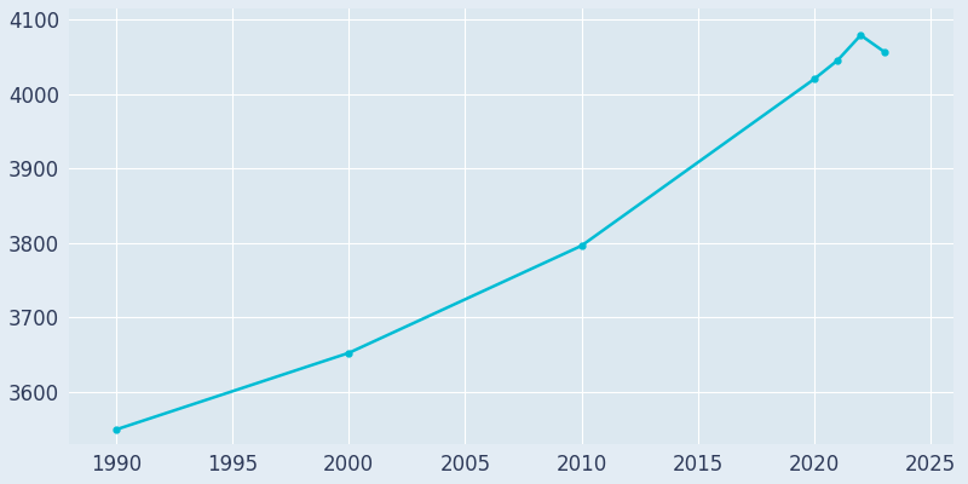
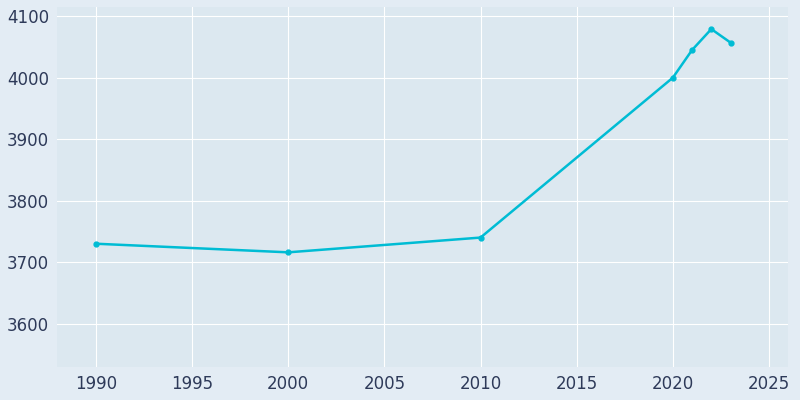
1990: 3549 -> 3730
2000: 3652 -> 3716
2010: 3796 -> 3740
2020: 4020 -> 4000
